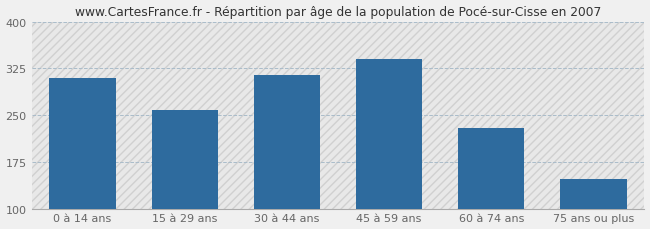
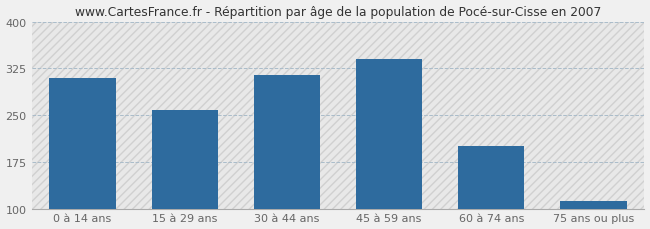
60 à 74 ans: 230 -> 200
75 ans ou plus: 148 -> 112
